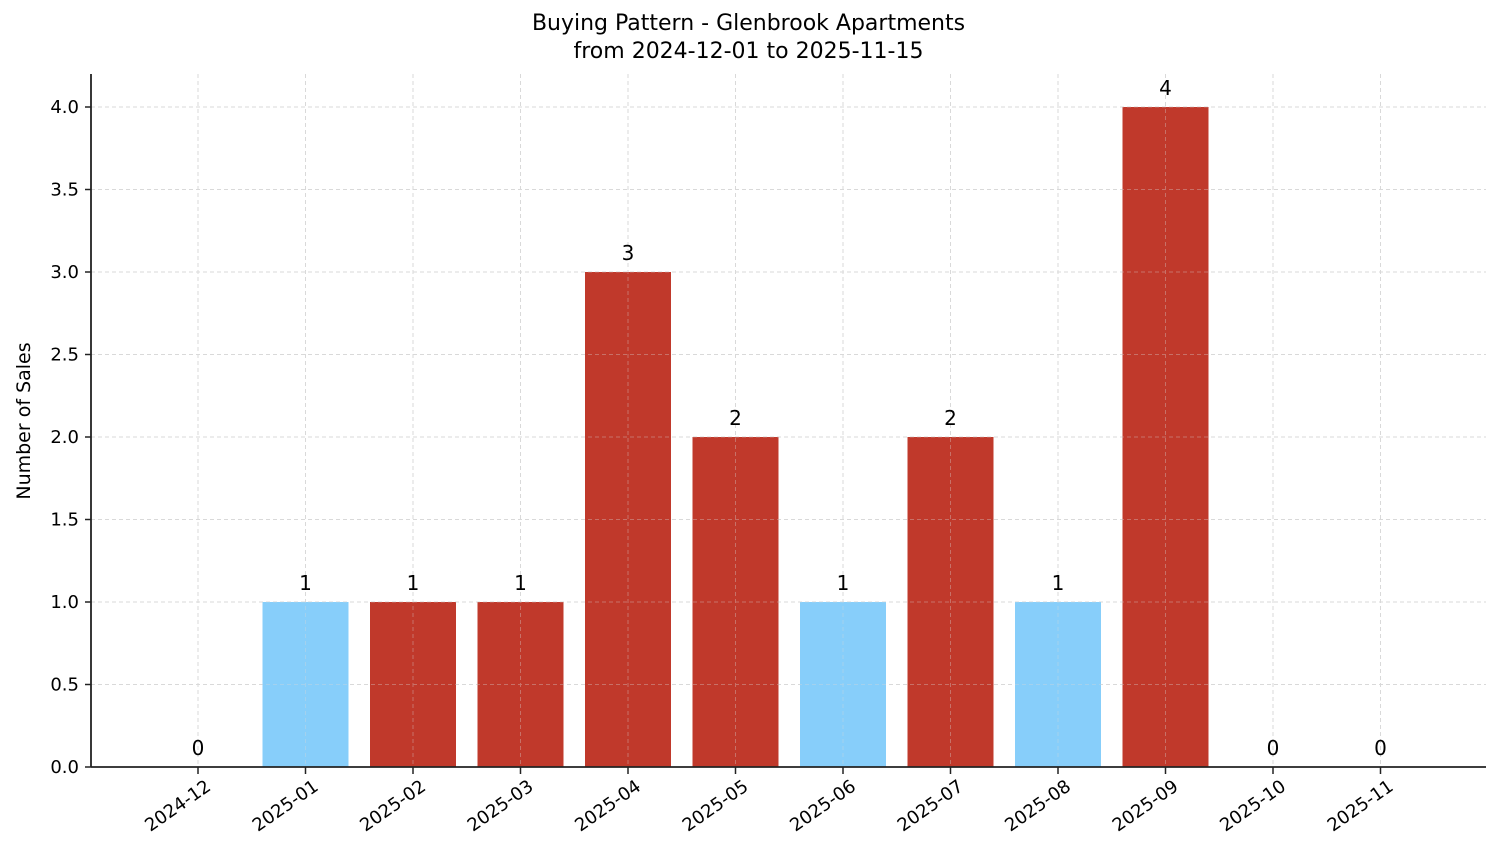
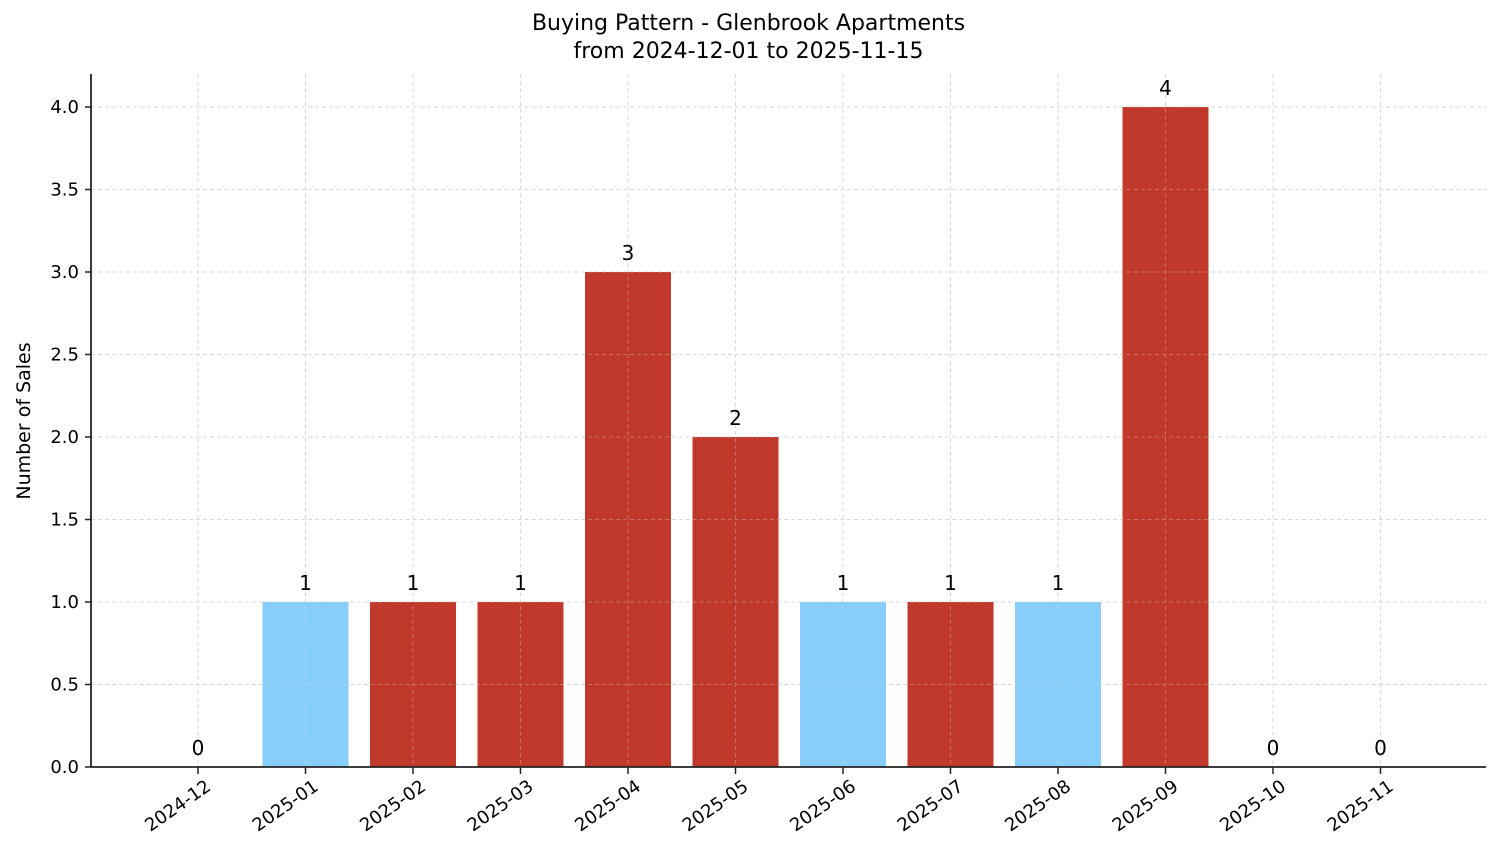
2025-07: 2 -> 1
